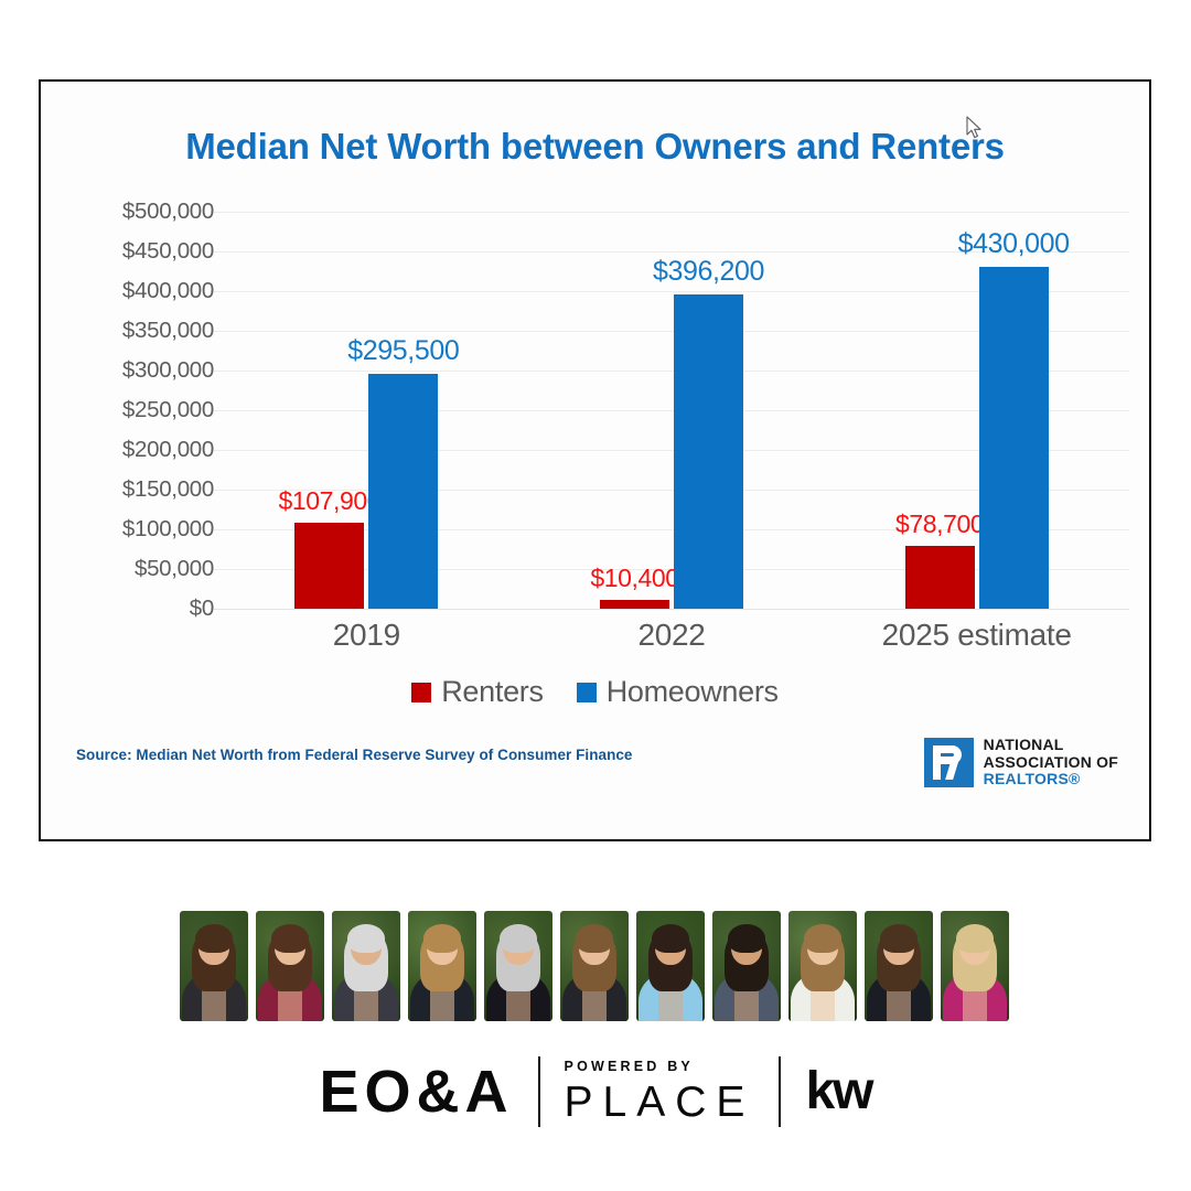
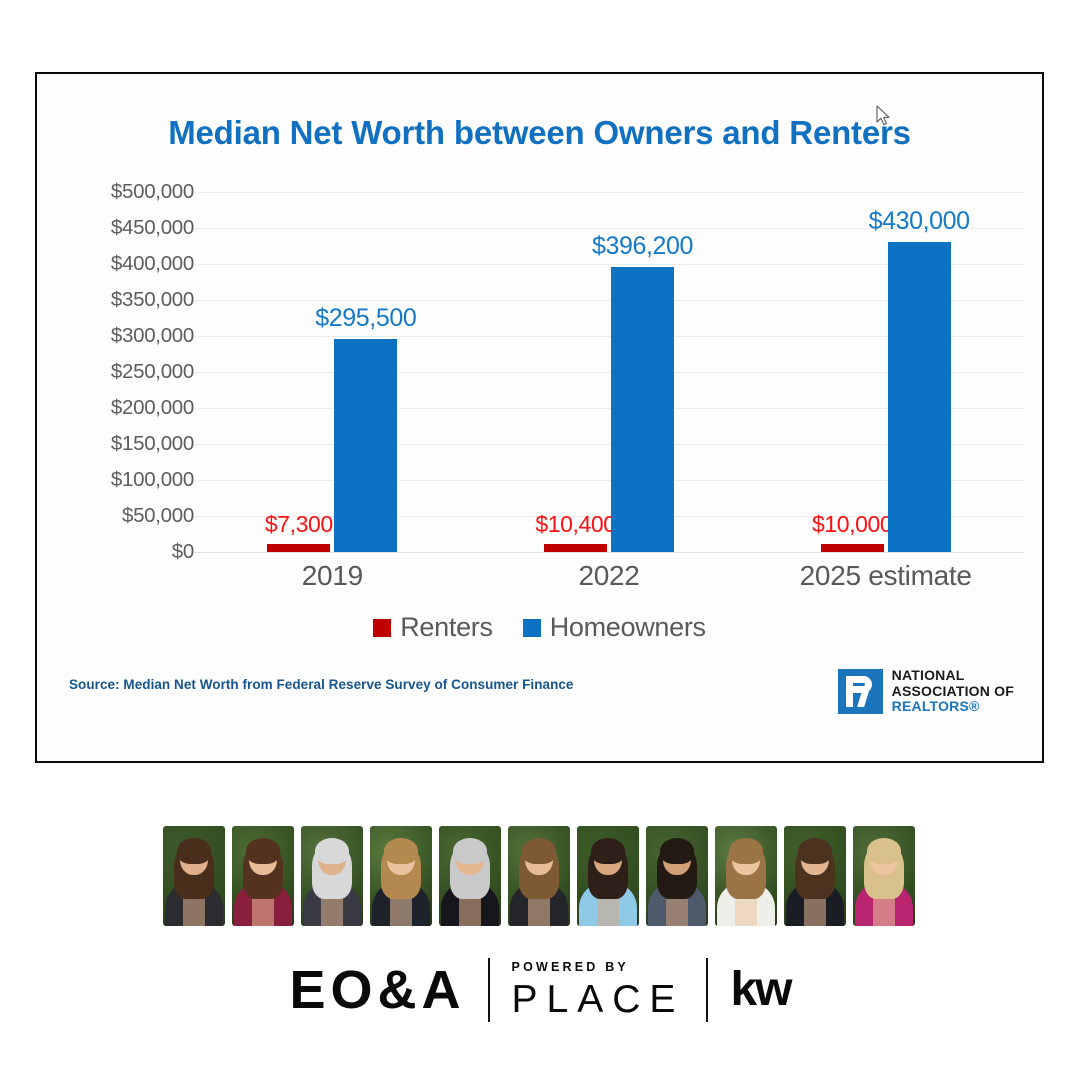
Renters/2019: $107,900 -> $7,300
Renters/2025 estimate: $78,700 -> $10,000
